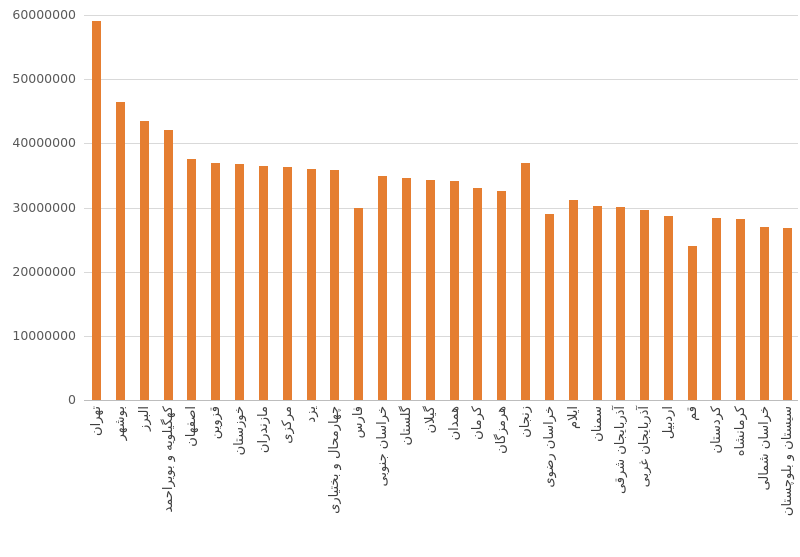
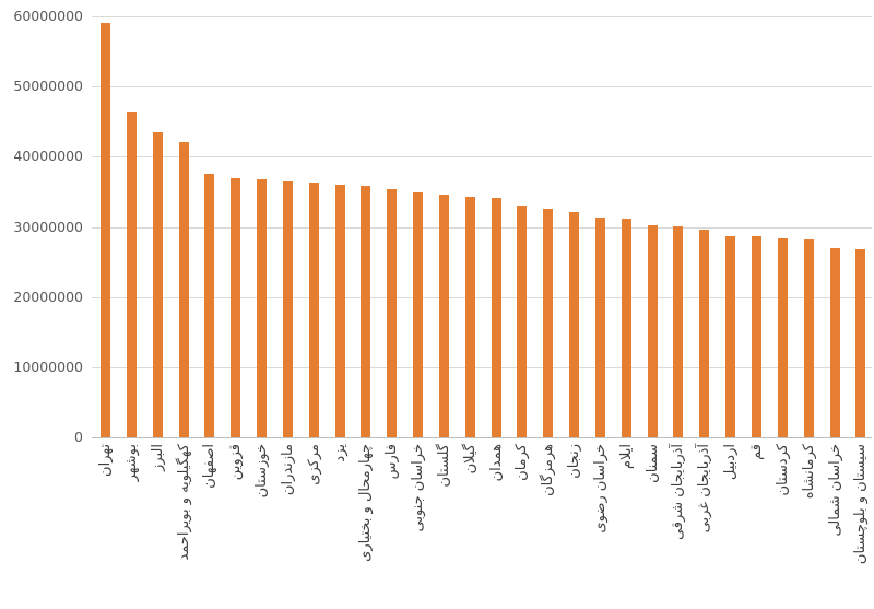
فارس: 30000000 -> 35000000
زنجان: 37000000 -> 32000000
خراسان رضوی: 29000000 -> 31000000
قم: 24000000 -> 29000000
